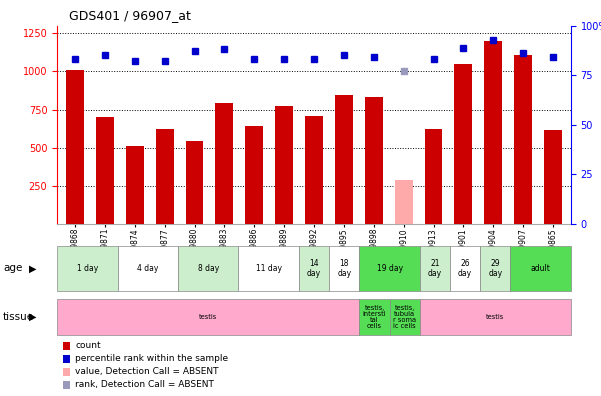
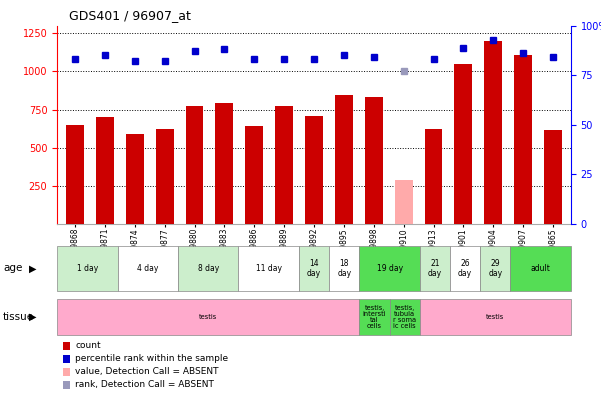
GSM9868: 1010 -> 650
GSM9874: 510 -> 590
GSM9880: 540 -> 780
